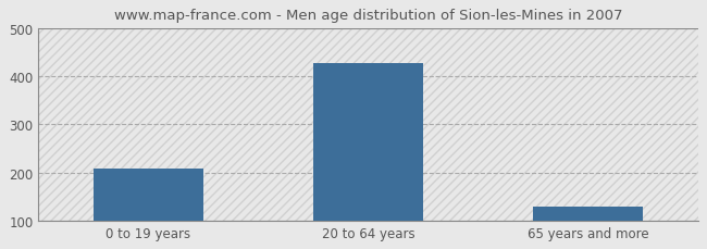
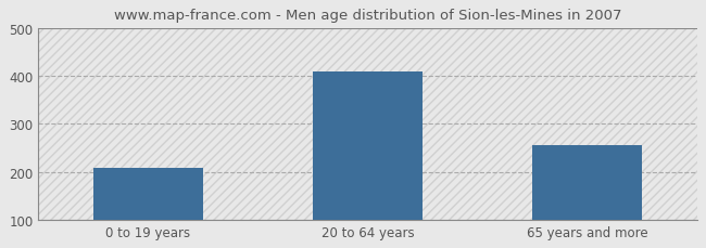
20 to 64 years: 428 -> 410
65 years and more: 128 -> 255
